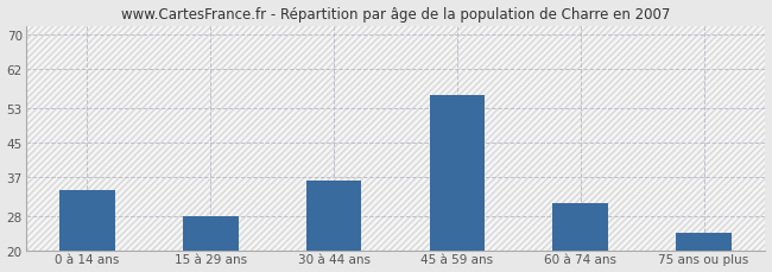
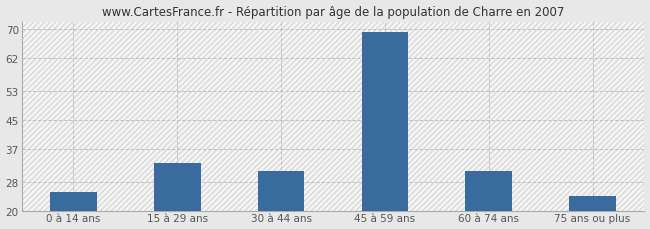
0 à 14 ans: 34 -> 25
15 à 29 ans: 28 -> 33
30 à 44 ans: 36 -> 31
45 à 59 ans: 56 -> 69
